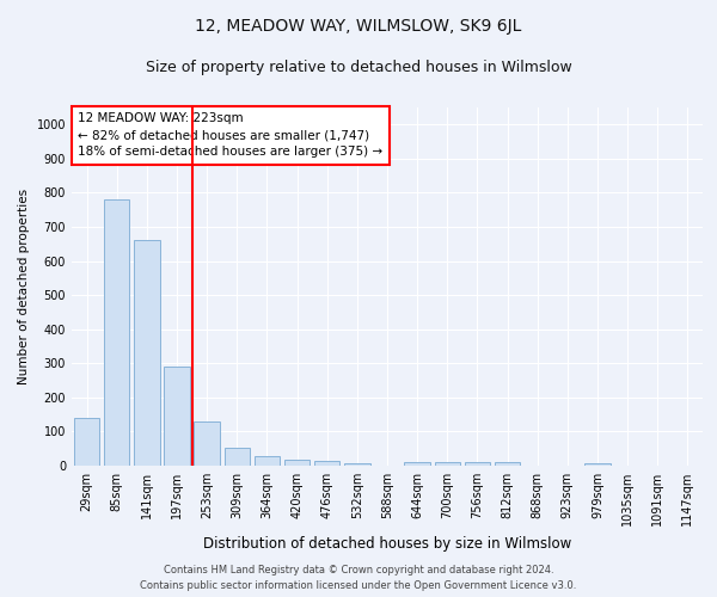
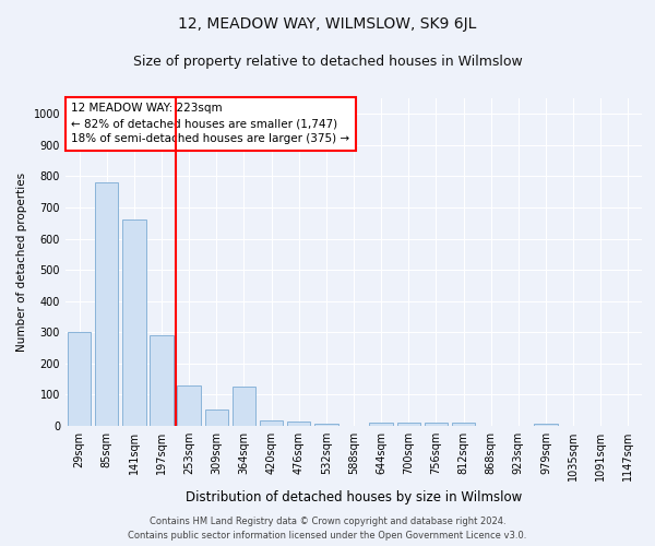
29sqm: 140 -> 300
364sqm: 28 -> 125
